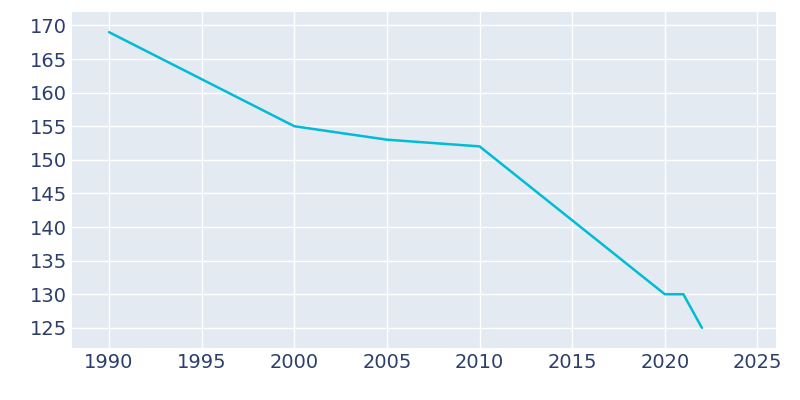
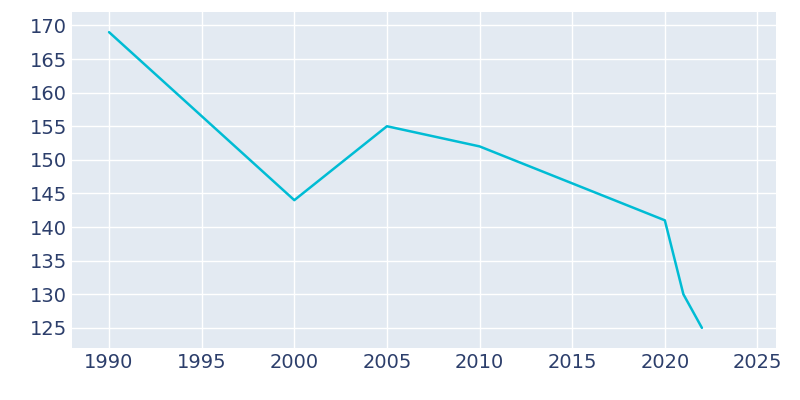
2000: 155 -> 144
2005: 153 -> 155
2020: 130 -> 141
